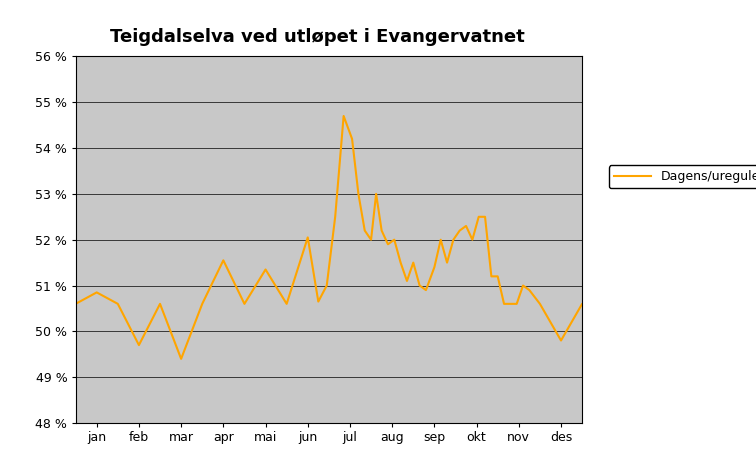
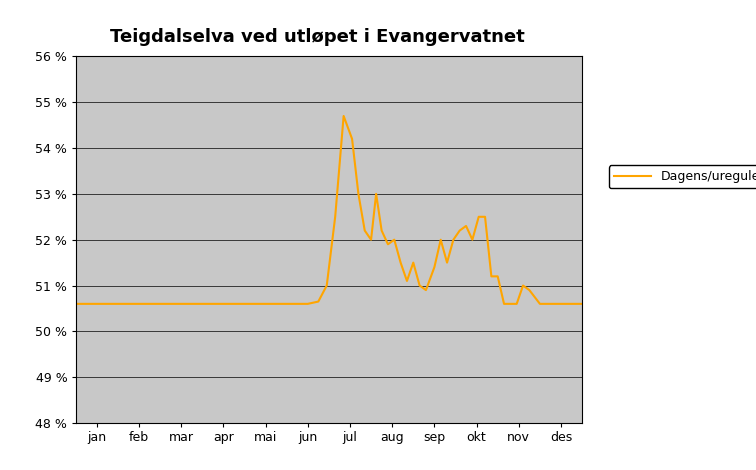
jan: 50.85 % -> 50.60 %
feb: 49.70 % -> 50.60 %
mar: 49.40 % -> 50.60 %
apr: 51.55 % -> 50.60 %
mai: 51.35 % -> 50.60 %
jun: 52.05 % -> 50.60 %
des: 49.80 % -> 50.60 %
